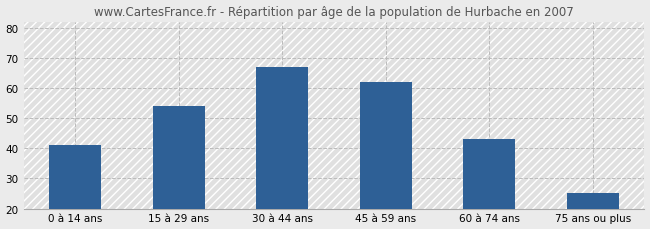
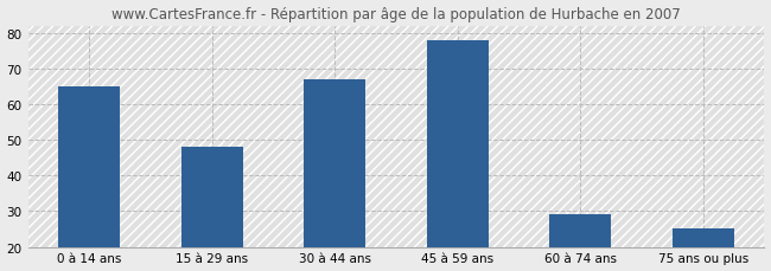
0 à 14 ans: 41 -> 65
15 à 29 ans: 54 -> 48
45 à 59 ans: 62 -> 78
60 à 74 ans: 43 -> 29
